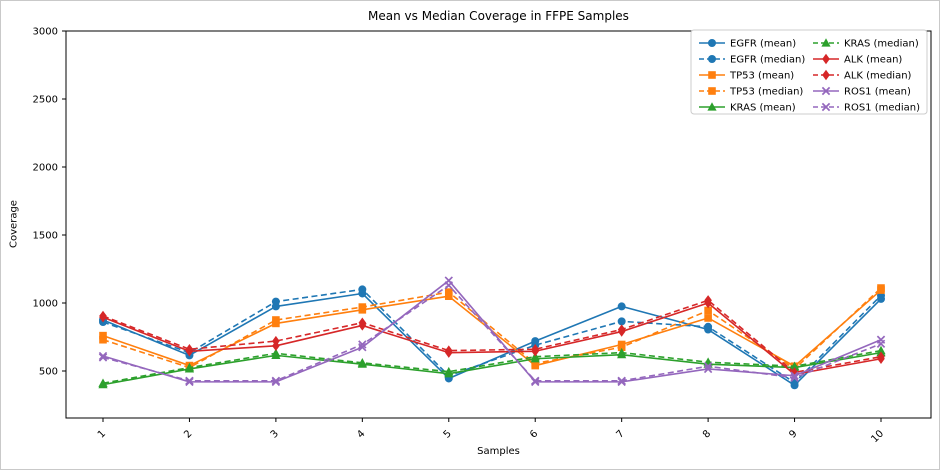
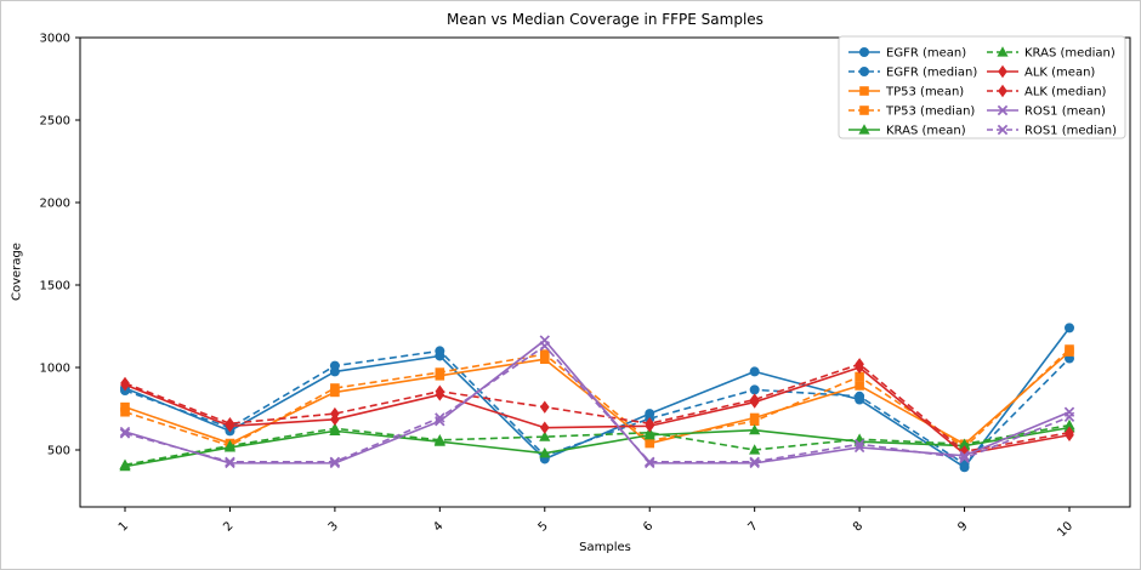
KRAS (median)/5: 500 -> 580
ALK (median)/5: 650 -> 760
KRAS (median)/7: 640 -> 500
EGFR (mean)/10: 1030 -> 1240
